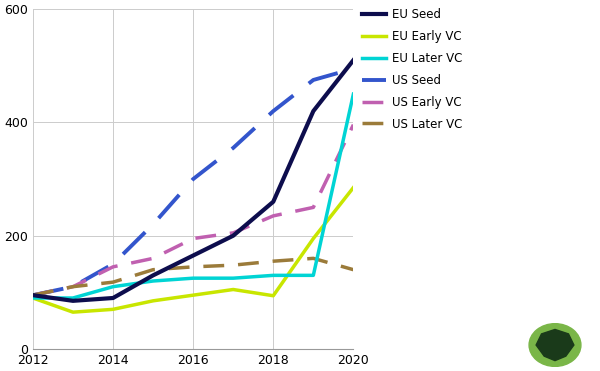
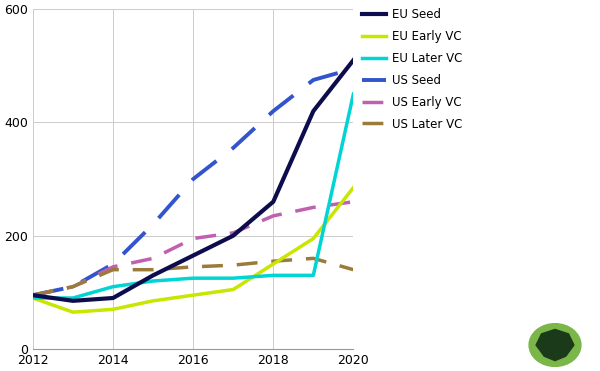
US Later VC/2014: 118 -> 140
EU Early VC/2018: 94 -> 150
US Early VC/2020: 396 -> 260
